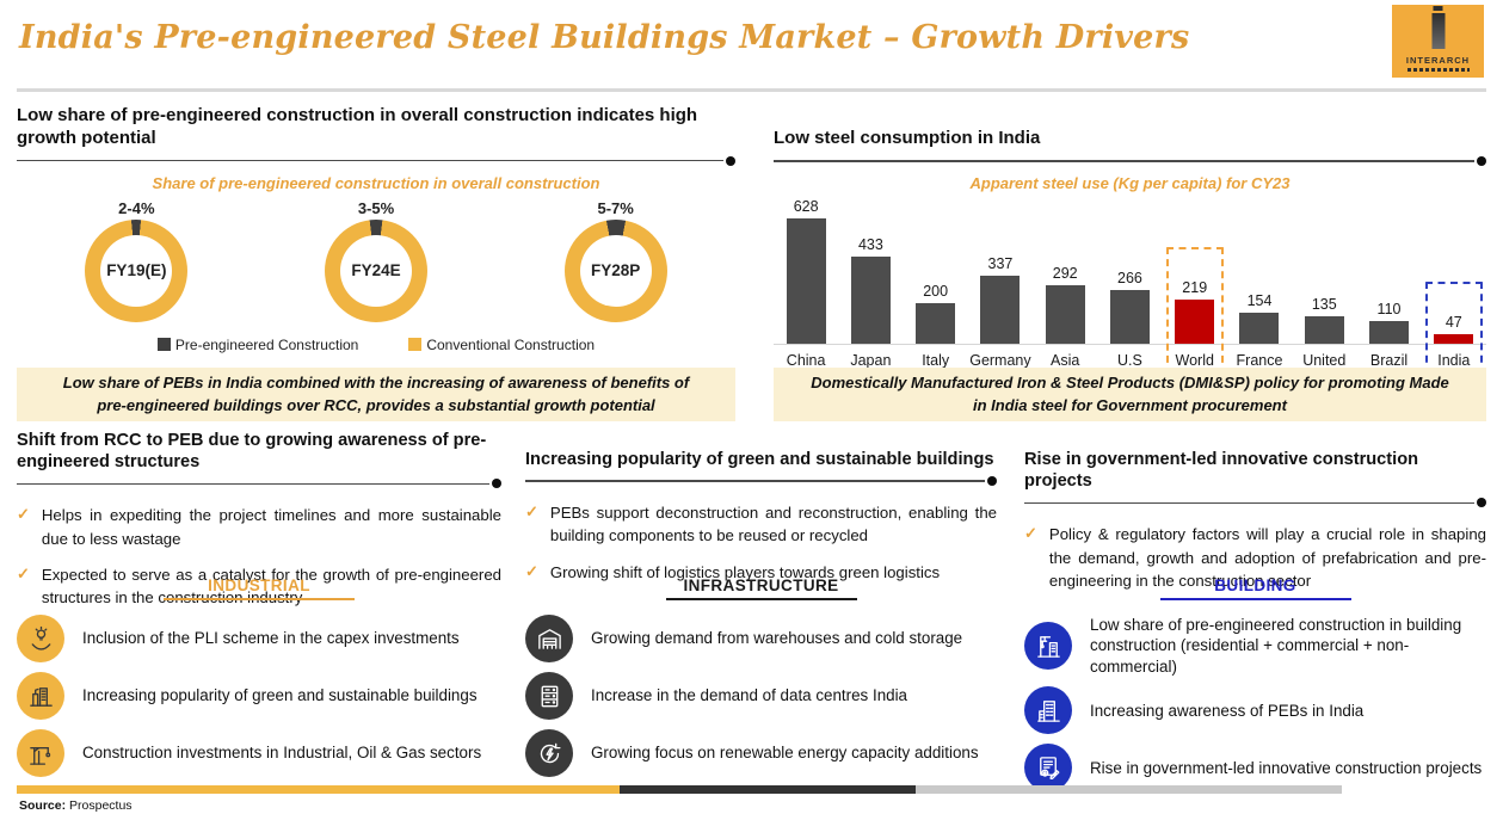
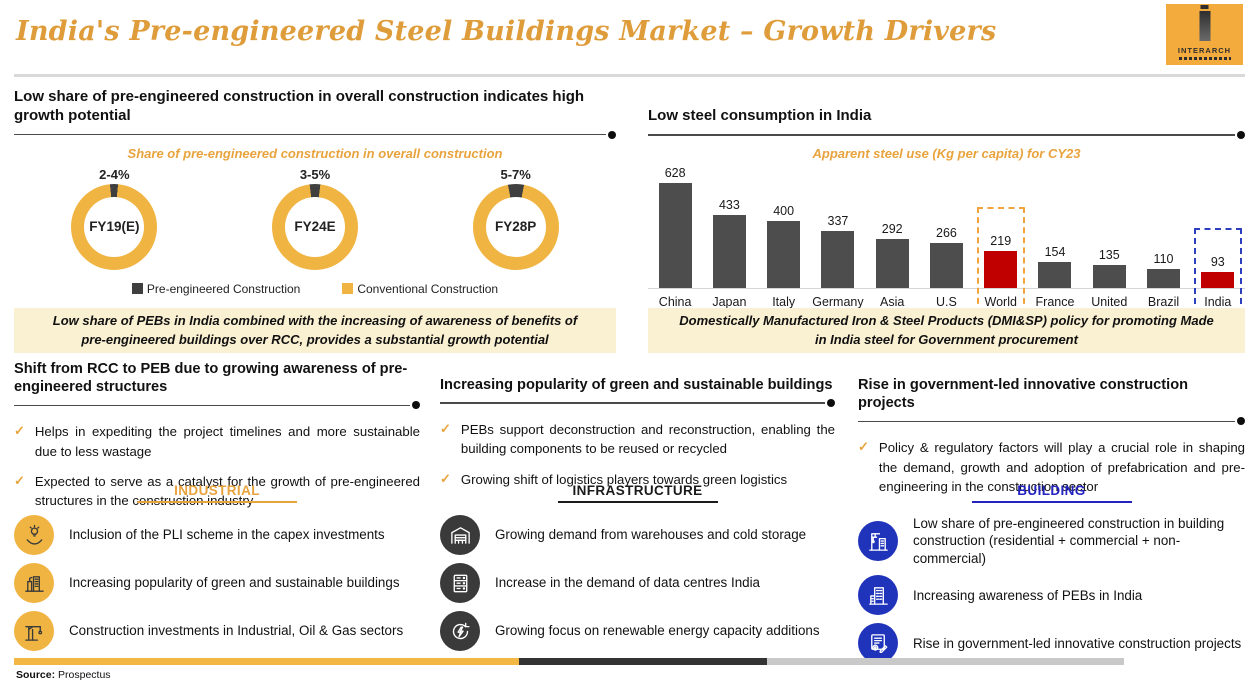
Apparent steel use (Kg per capita) for CY23/Italy: 200 -> 400
Apparent steel use (Kg per capita) for CY23/India: 47 -> 93
